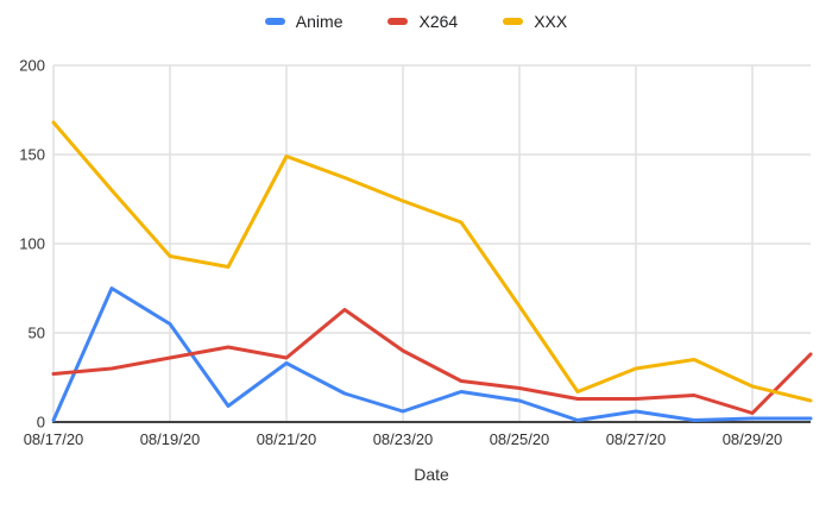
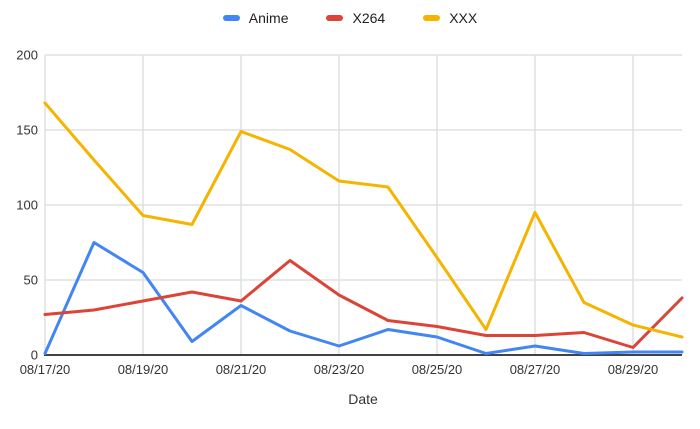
XXX/08/23/20: 124 -> 116
XXX/08/27/20: 30 -> 95
